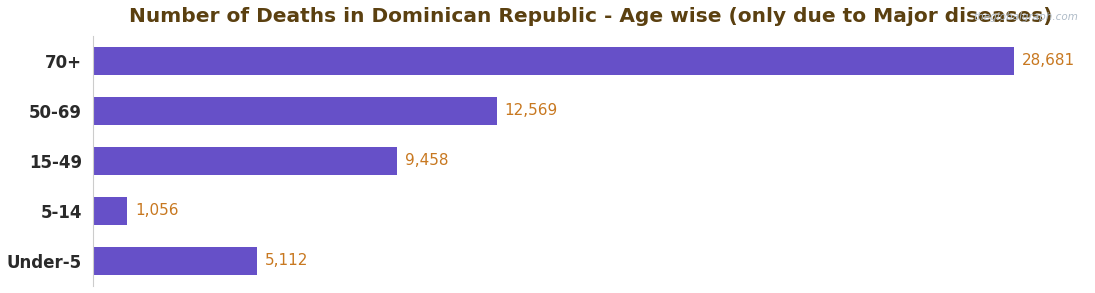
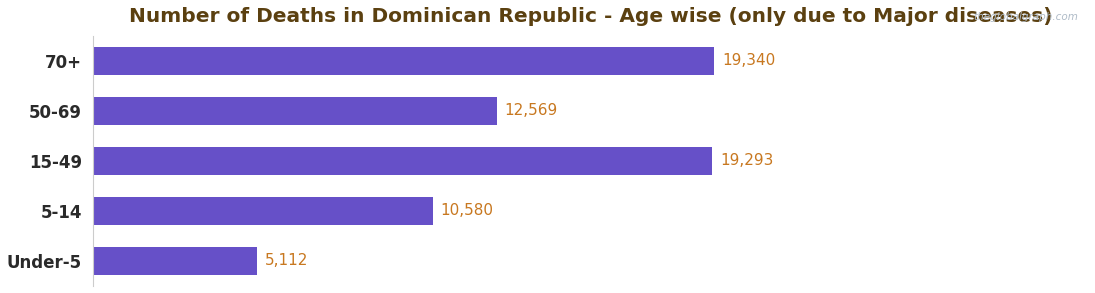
70+: 28,681 -> 19,340
15-49: 9,458 -> 19,293
5-14: 1,056 -> 10,580
